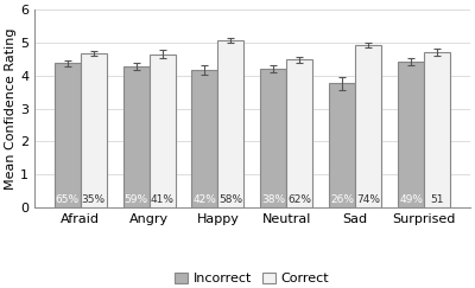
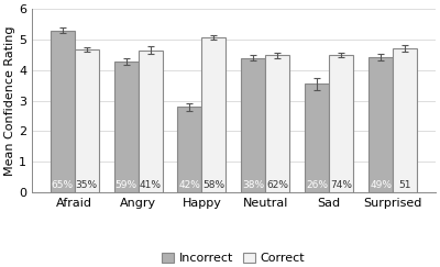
Incorrect/Afraid: 4.37 -> 5.30
Incorrect/Happy: 4.17 -> 2.80
Incorrect/Neutral: 4.21 -> 4.40
Incorrect/Sad: 3.76 -> 3.55
Correct/Sad: 4.92 -> 4.50
